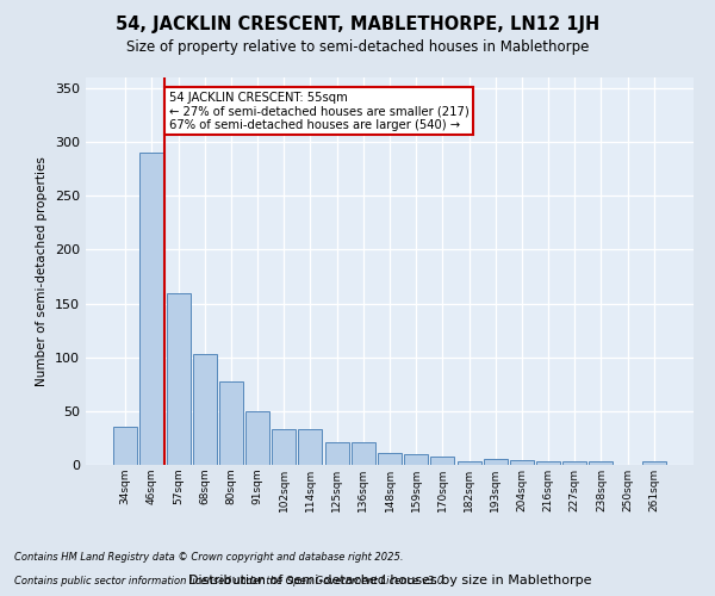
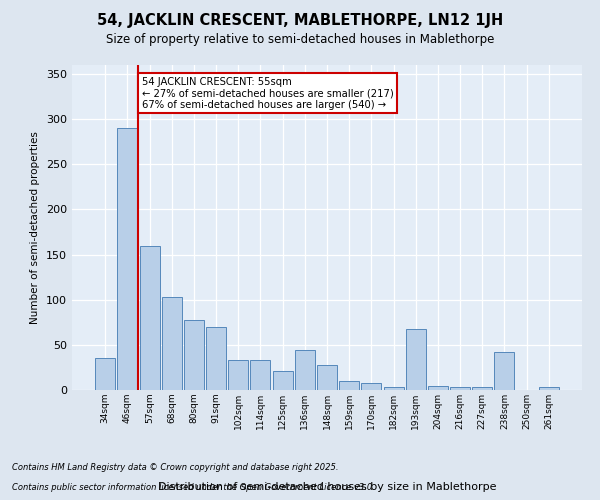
91sqm: 50 -> 70
136sqm: 21 -> 44
148sqm: 11 -> 28
193sqm: 5 -> 68
238sqm: 3 -> 42
